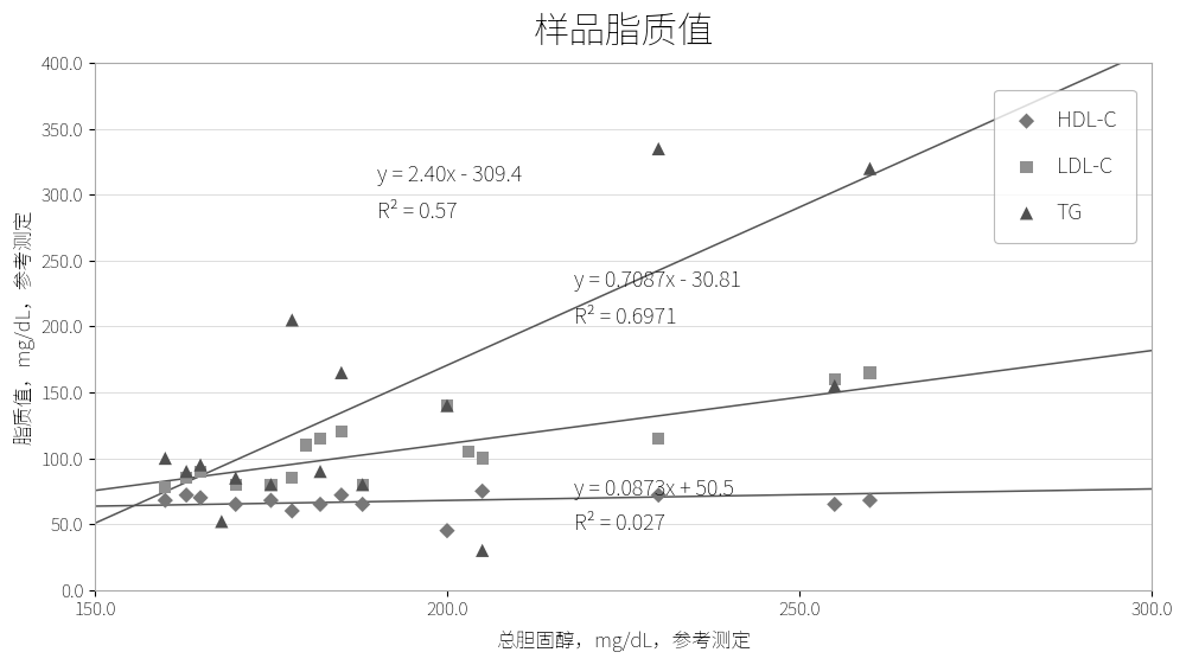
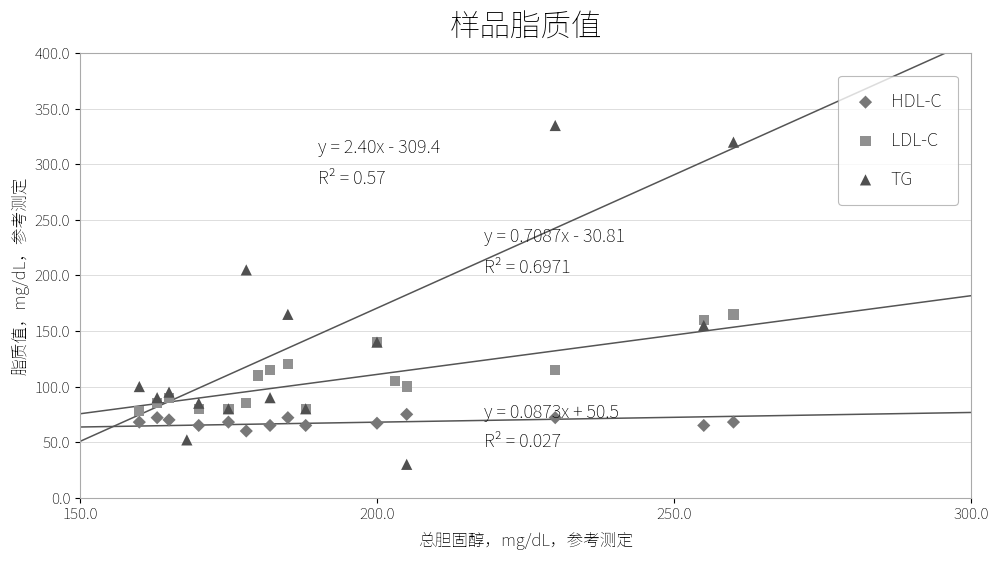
HDL-C/200.0: 45 -> 67
